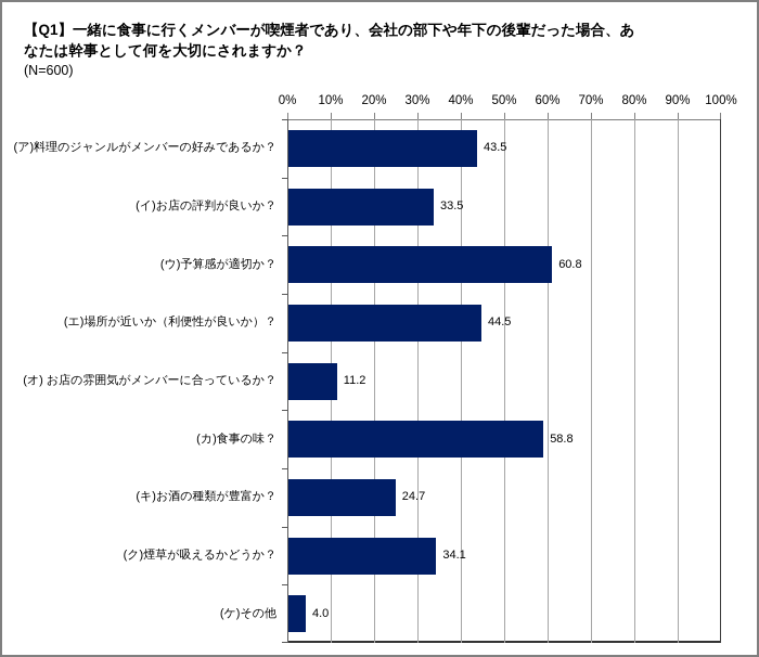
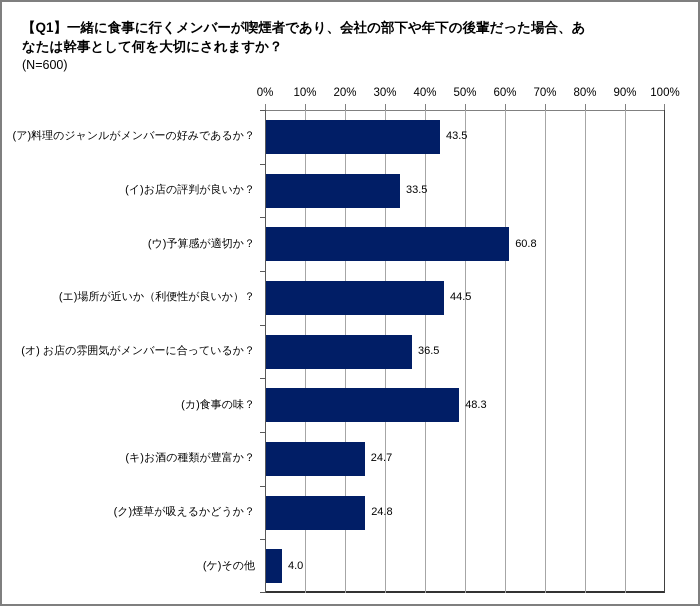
(オ) お店の雰囲気がメンバーに合っているか？: 11.2 -> 36.5
(カ)食事の味？: 58.8 -> 48.3
(ク)煙草が吸えるかどうか？: 34.1 -> 24.8
